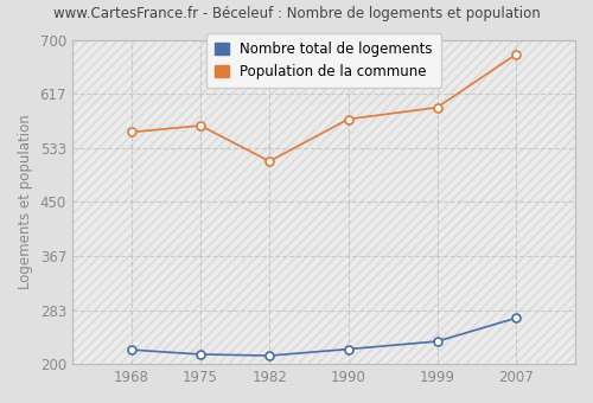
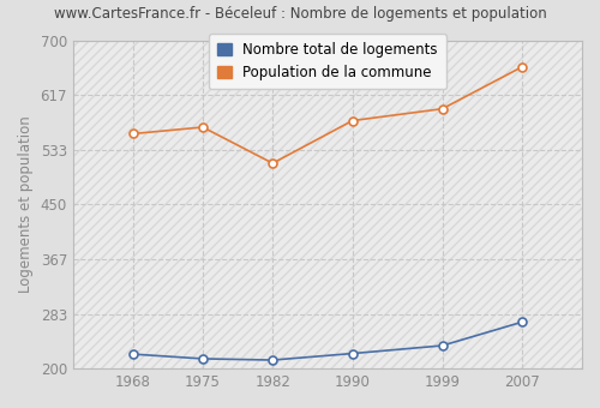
Population de la commune/2007: 678 -> 660
